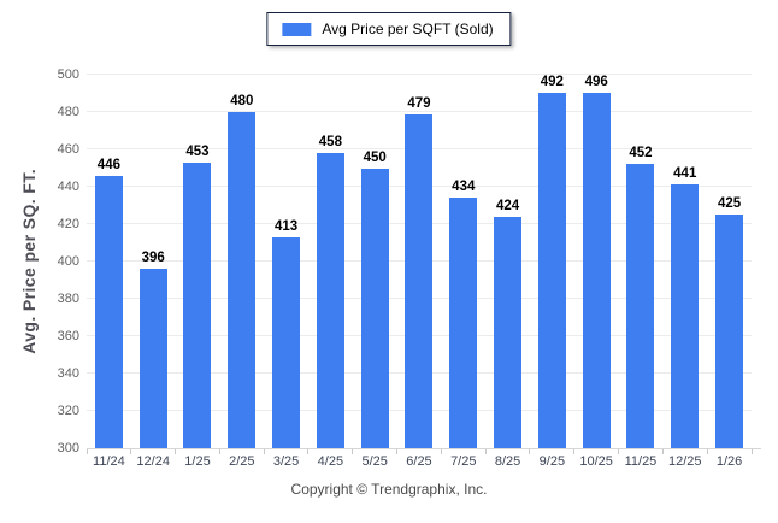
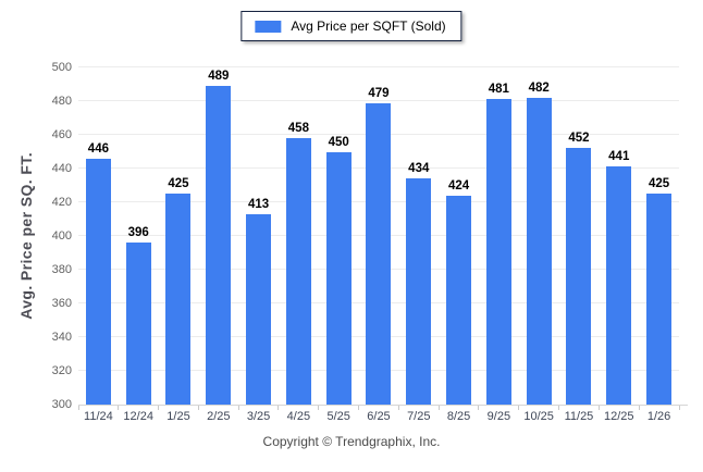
1/25: 453 -> 425
2/25: 480 -> 489
9/25: 492 -> 481
10/25: 496 -> 482
